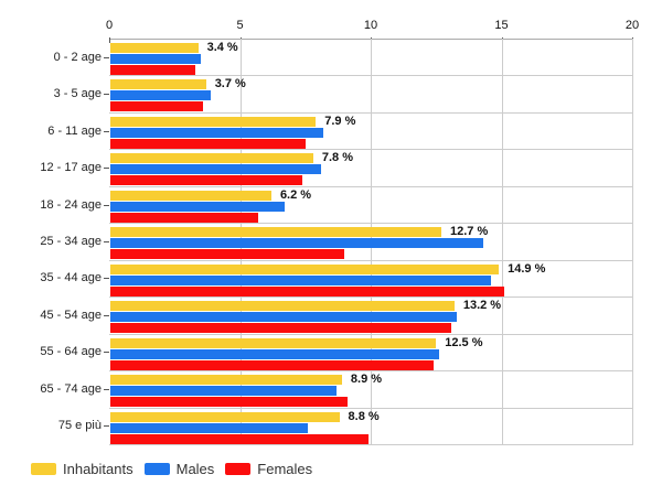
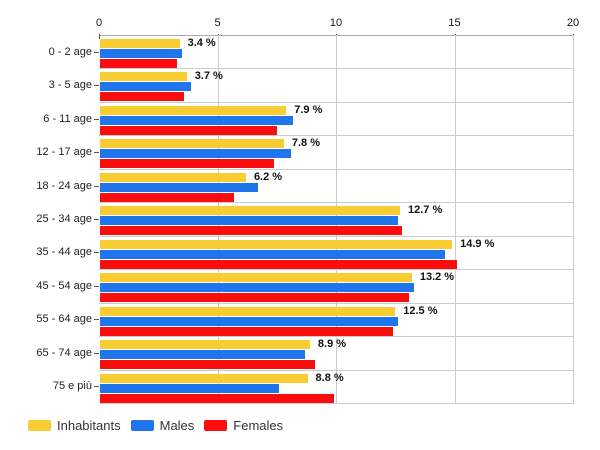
Males/25 - 34 age: 14.3 -> 12.6
Females/25 - 34 age: 9.0 -> 12.8
